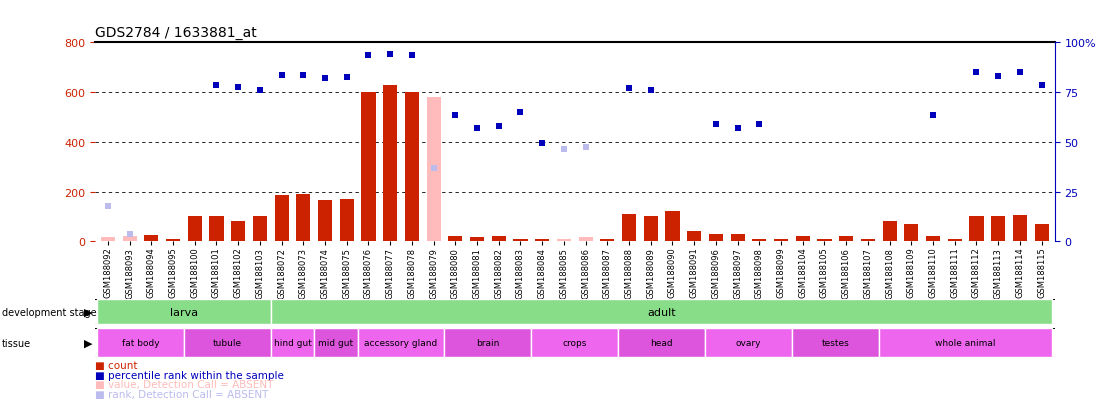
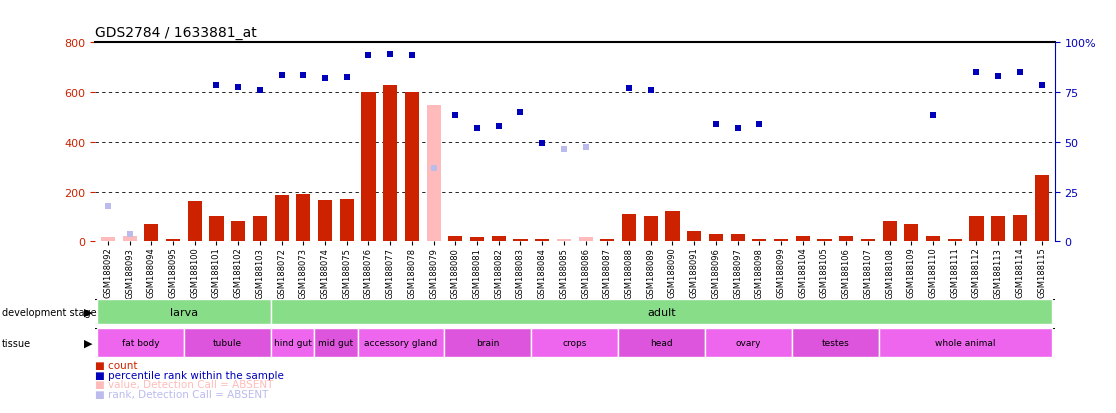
GSM188094: 25 -> 70
GSM188100: 100 -> 160
GSM188079: 580 -> 550
GSM188115: 70 -> 265
